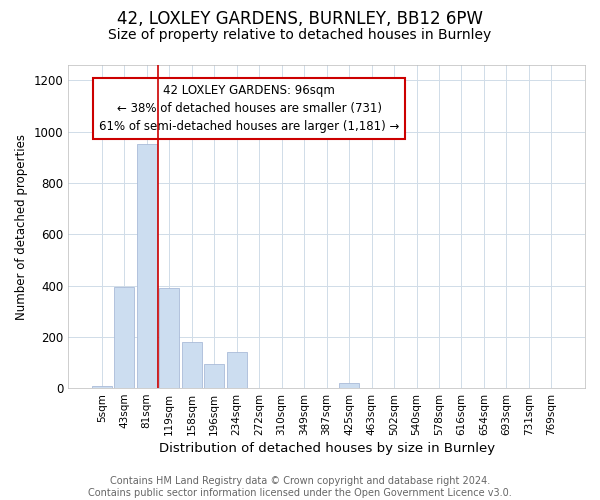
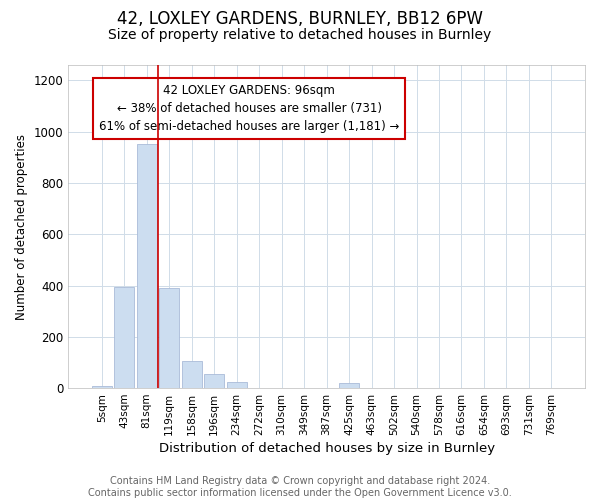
158sqm: 180 -> 105
196sqm: 95 -> 53
234sqm: 140 -> 22
